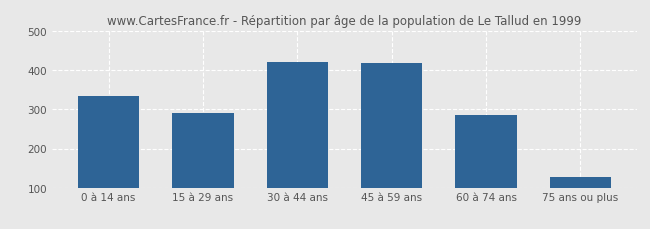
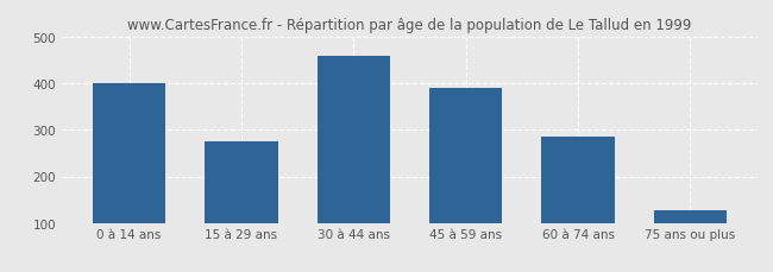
0 à 14 ans: 333 -> 400
15 à 29 ans: 292 -> 275
30 à 44 ans: 420 -> 460
45 à 59 ans: 418 -> 390
